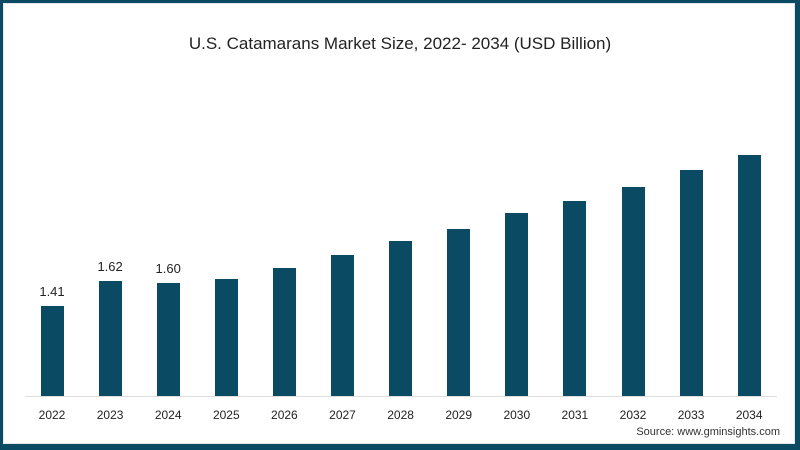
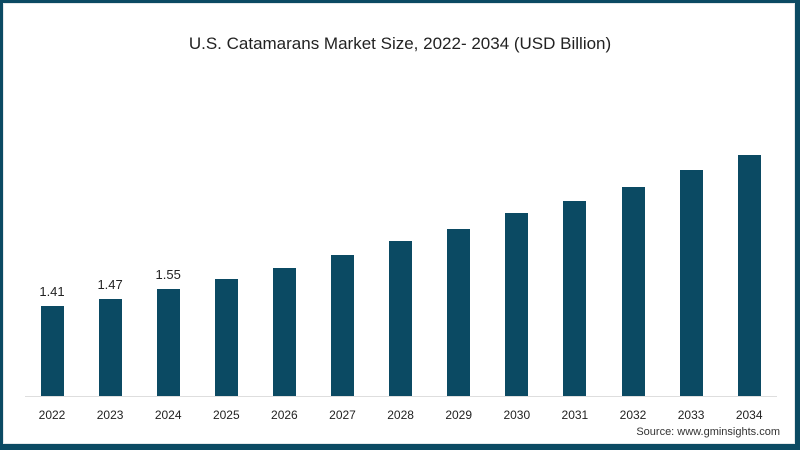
2023: 1.62 -> 1.47
2024: 1.60 -> 1.55
